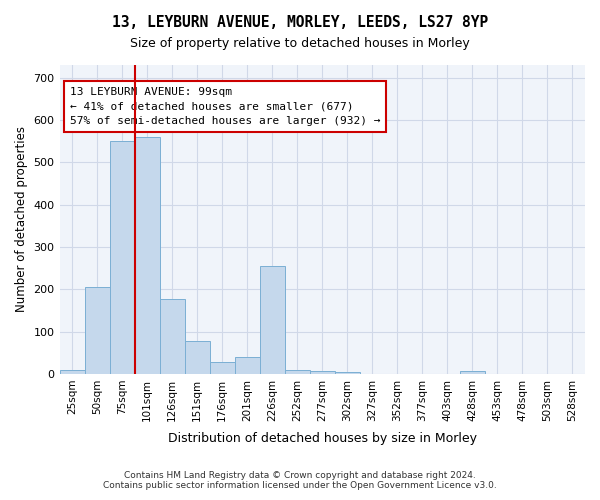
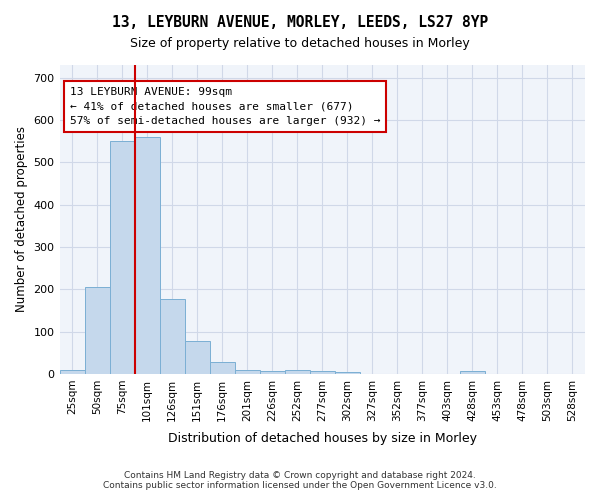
201sqm: 40 -> 10
226sqm: 255 -> 8
